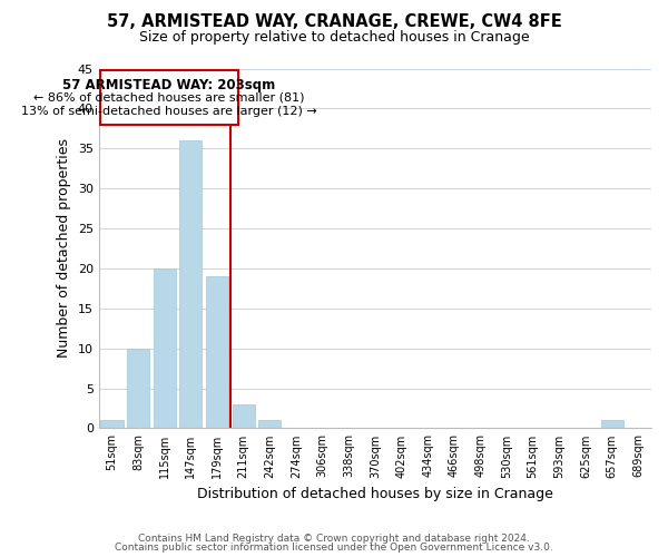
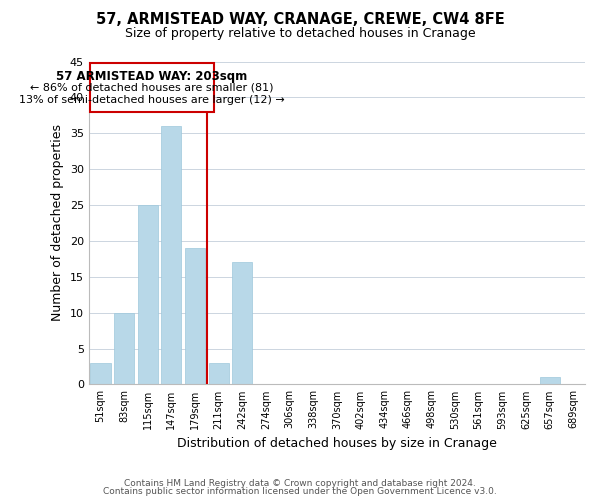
51sqm: 1 -> 3
115sqm: 20 -> 25
242sqm: 1 -> 17
